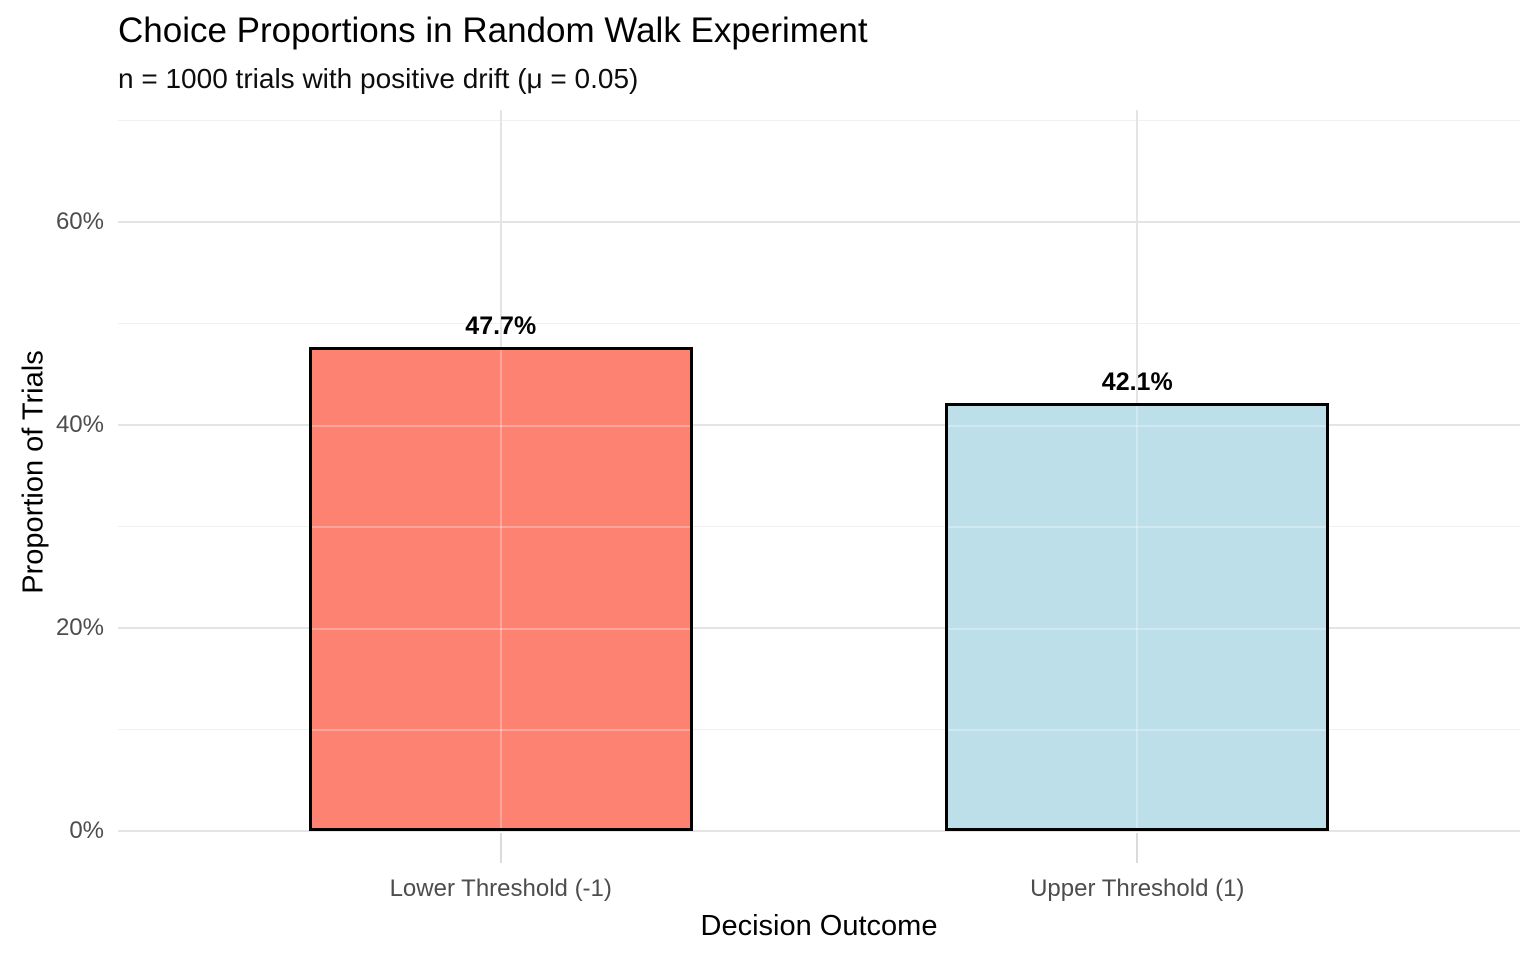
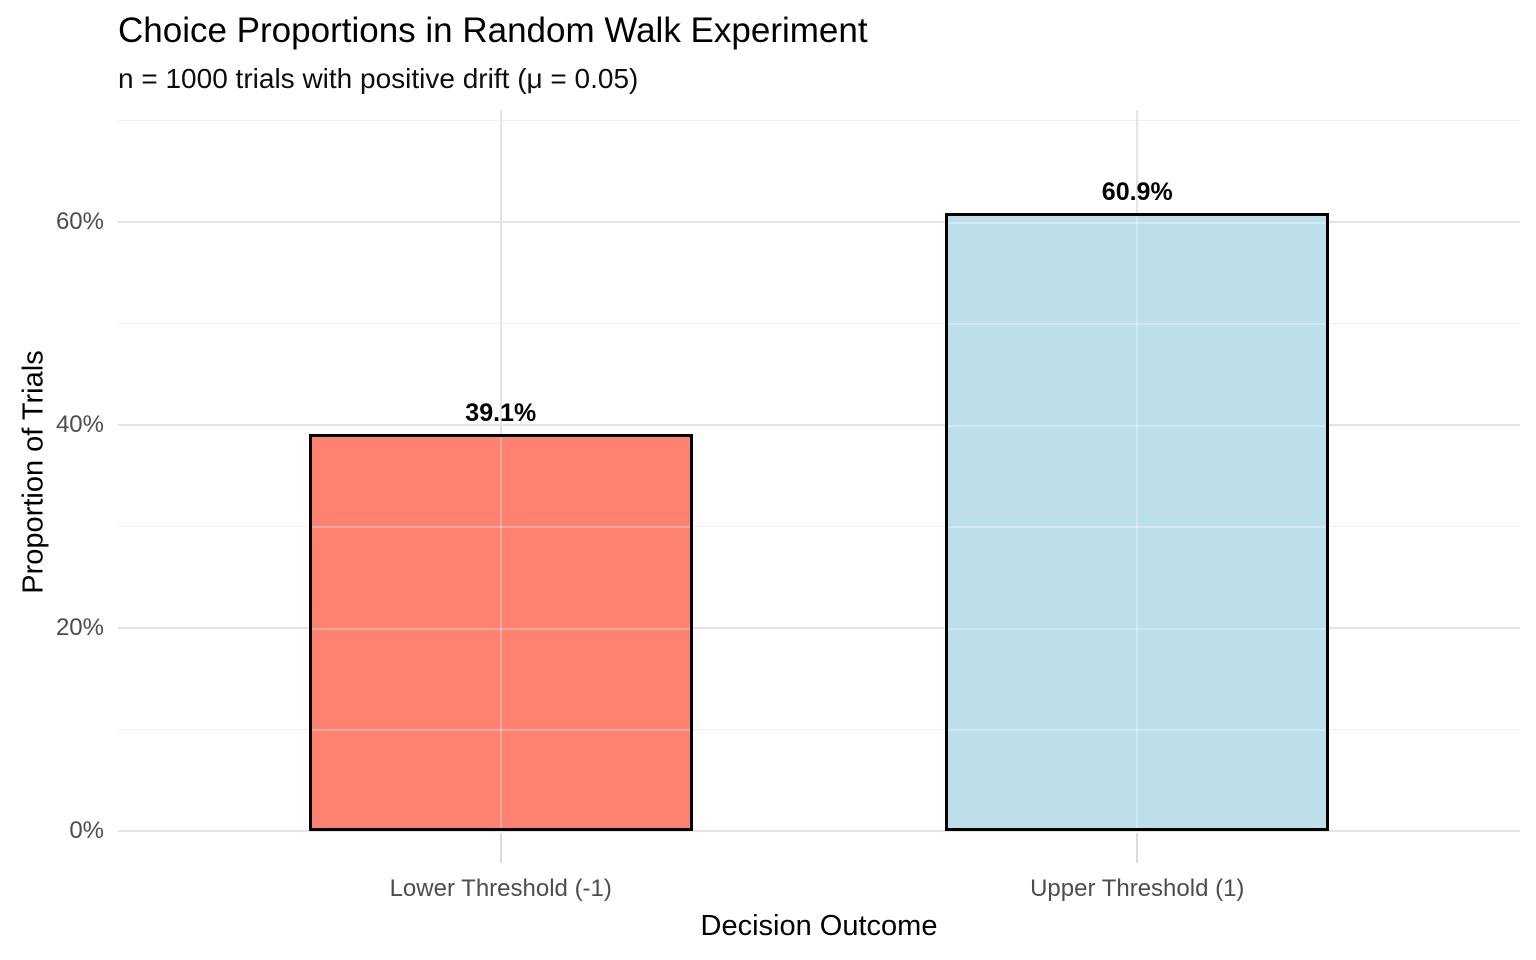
Lower Threshold (-1): 47.7% -> 39.1%
Upper Threshold (1): 42.1% -> 60.9%
